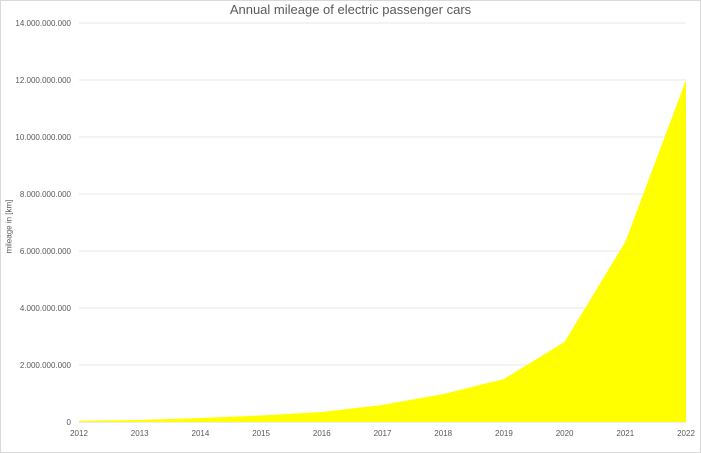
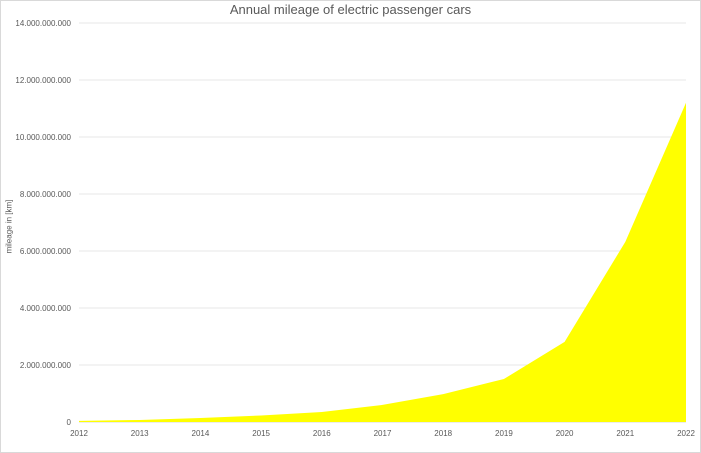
2022: 12000000000 -> 11200000000
